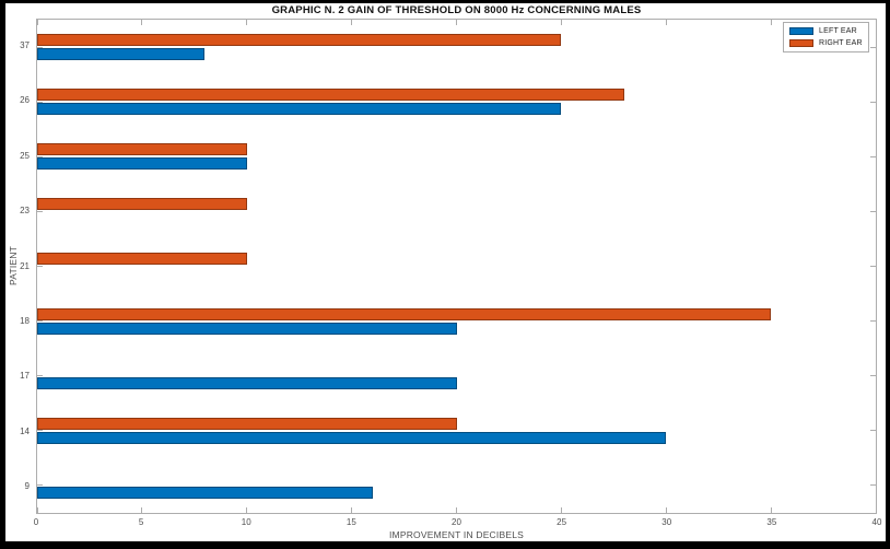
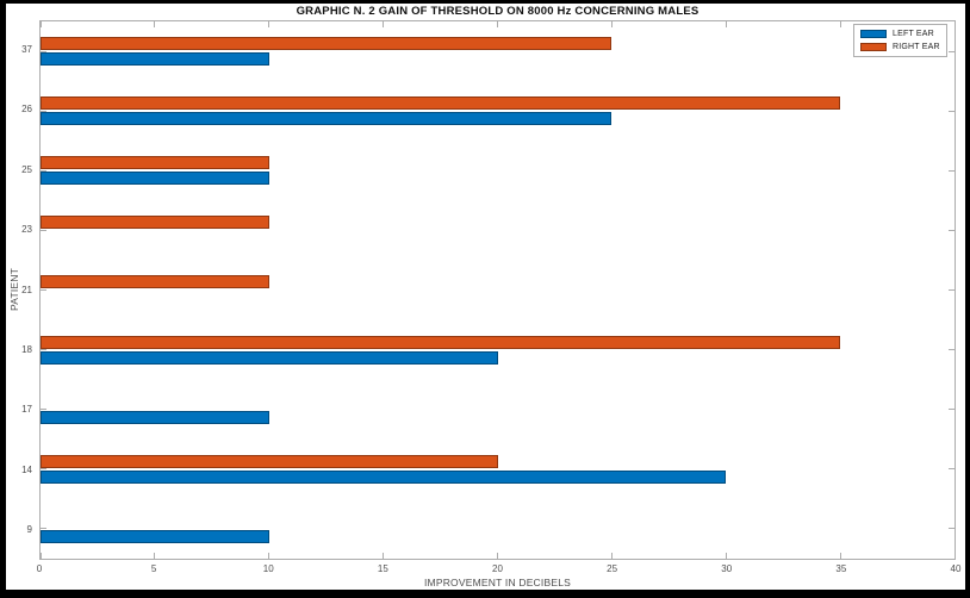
LEFT EAR/37: 8 -> 10
RIGHT EAR/26: 28 -> 35
LEFT EAR/17: 20 -> 10
LEFT EAR/9: 16 -> 10
